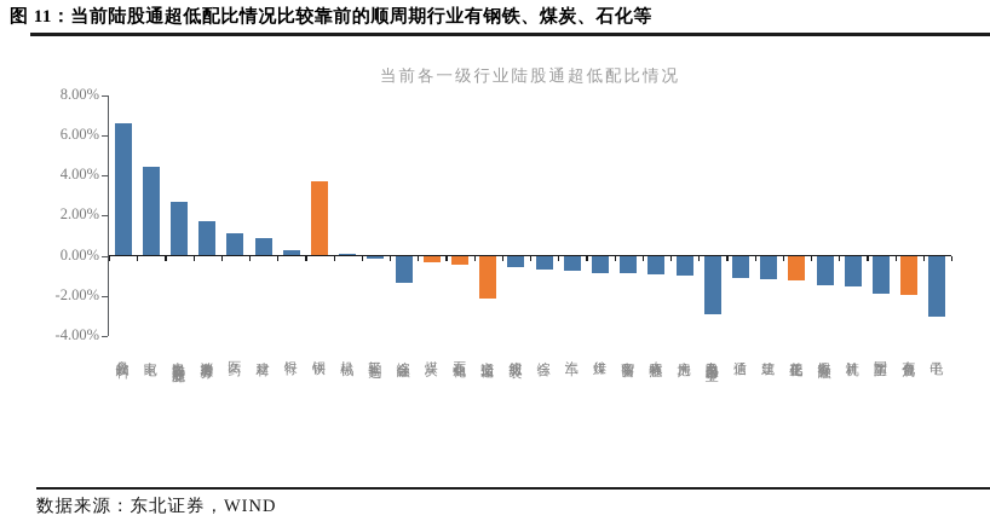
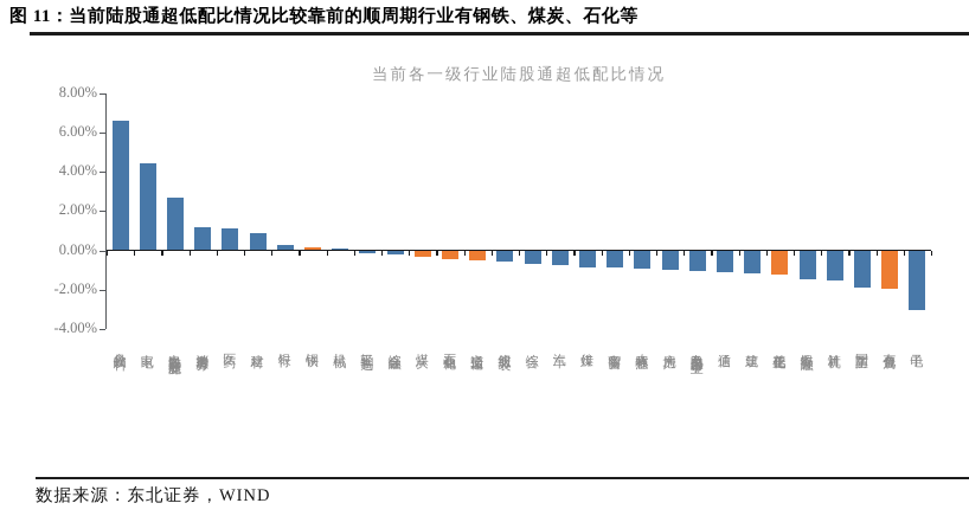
消费者服务: 1.7% -> 1.2%
钢铁: 3.7% -> 0.1%
综合金融: -1.3% -> -0.2%
交通运输: -2.1% -> -0.5%
电力及公用事业: -2.9% -> -1.0%
